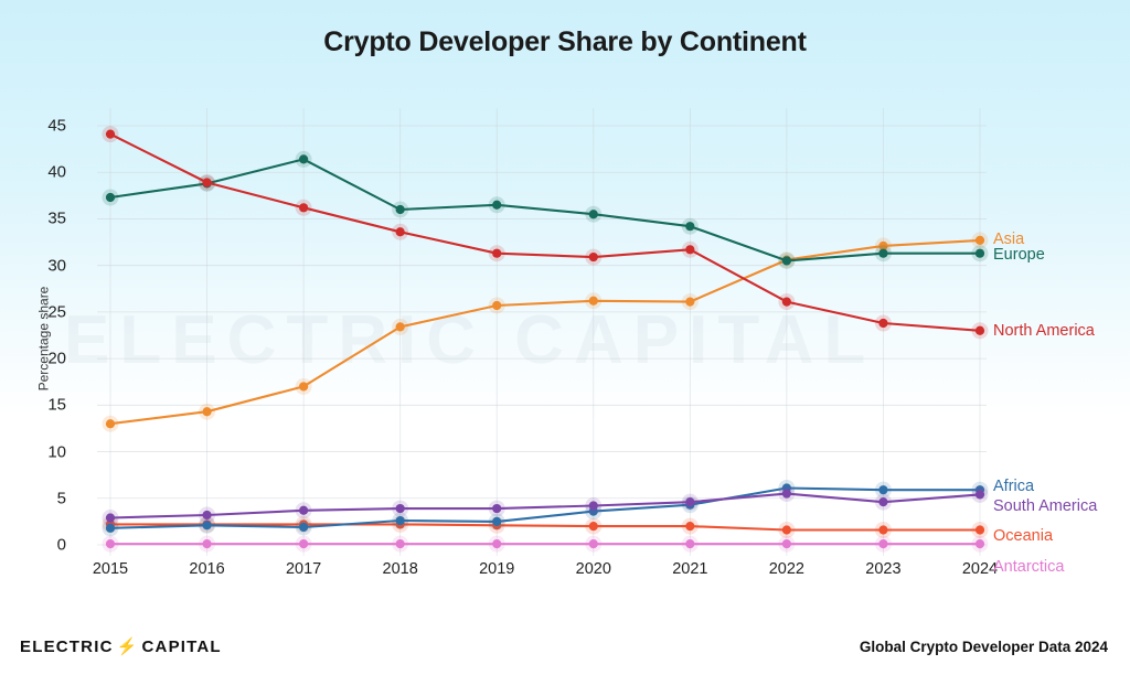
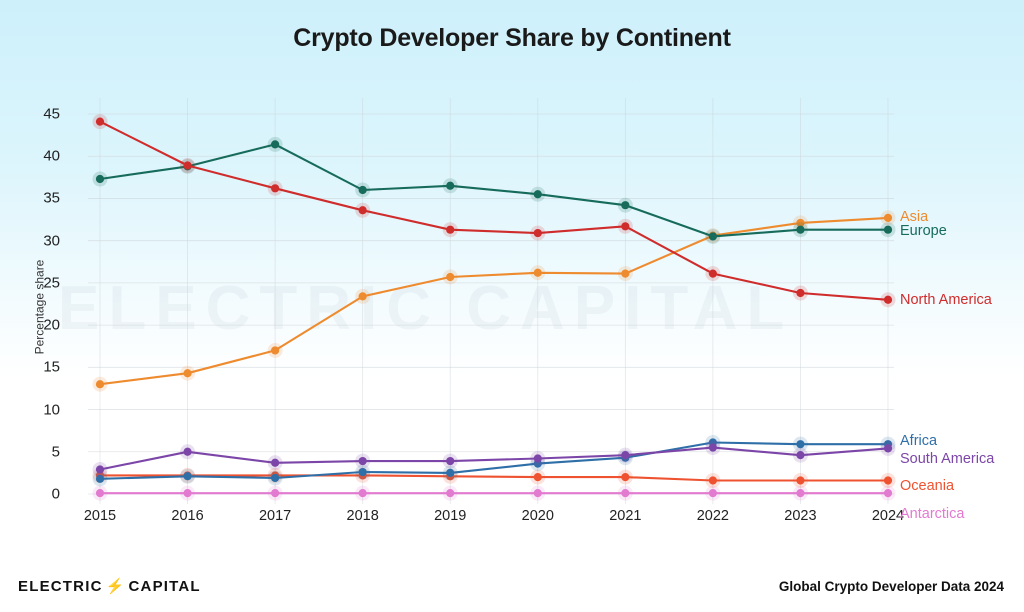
South America/2016: 3 -> 5
